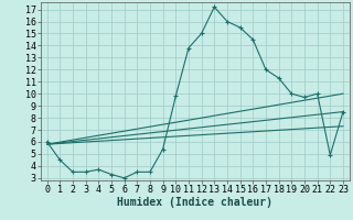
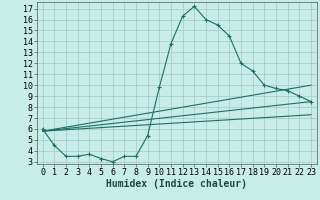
12: 15.0 -> 16.3
21: 10.0 -> 9.5
22: 4.9 -> 9.0
